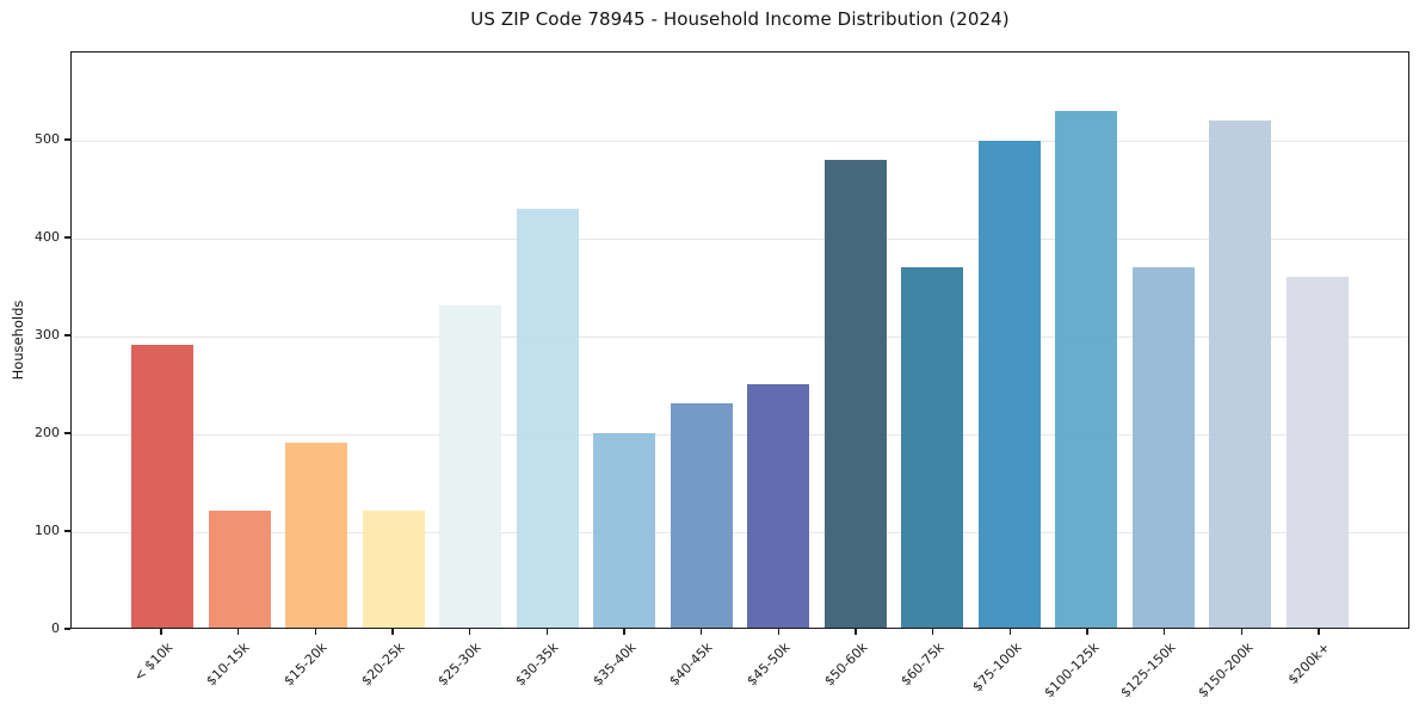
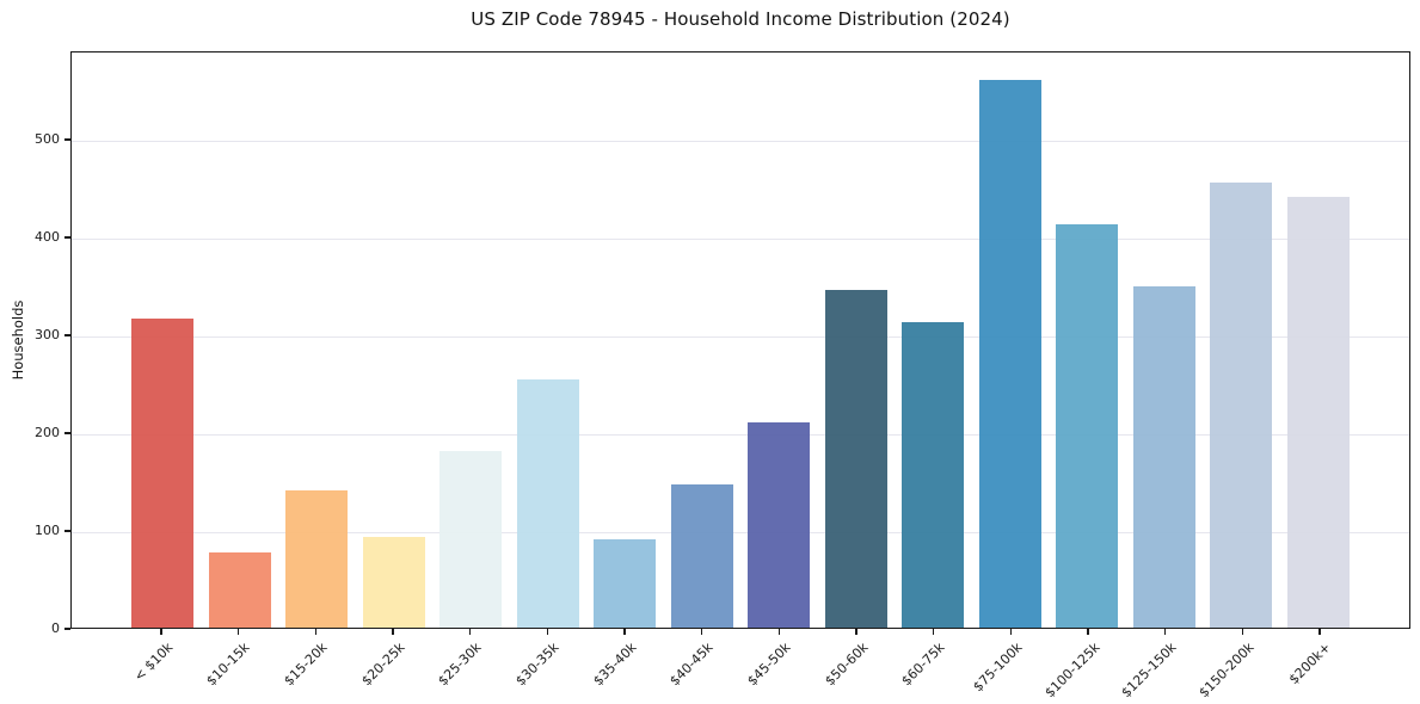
< $10k: 290 -> 320
$10-15k: 120 -> 80
$15-20k: 190 -> 140
$20-25k: 120 -> 90
$25-30k: 330 -> 180
$30-35k: 430 -> 260
$35-40k: 200 -> 90
$40-45k: 230 -> 150
$45-50k: 250 -> 210
$50-60k: 480 -> 350
$60-75k: 370 -> 310
$75-100k: 500 -> 560
$100-125k: 530 -> 410
$125-150k: 370 -> 350
$150-200k: 520 -> 460
$200k+: 360 -> 440
